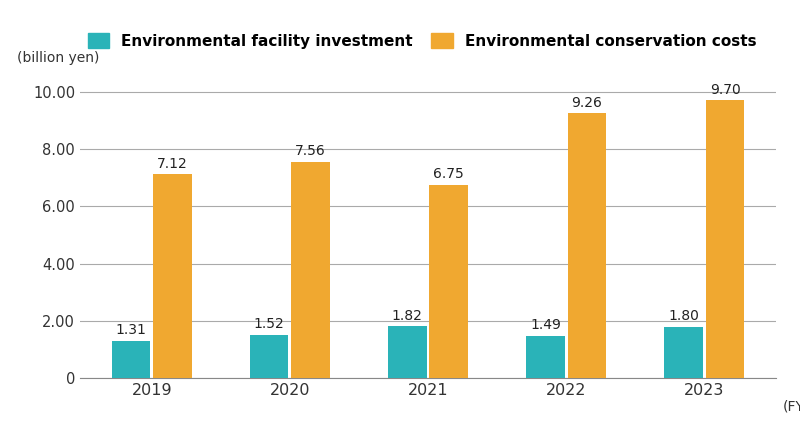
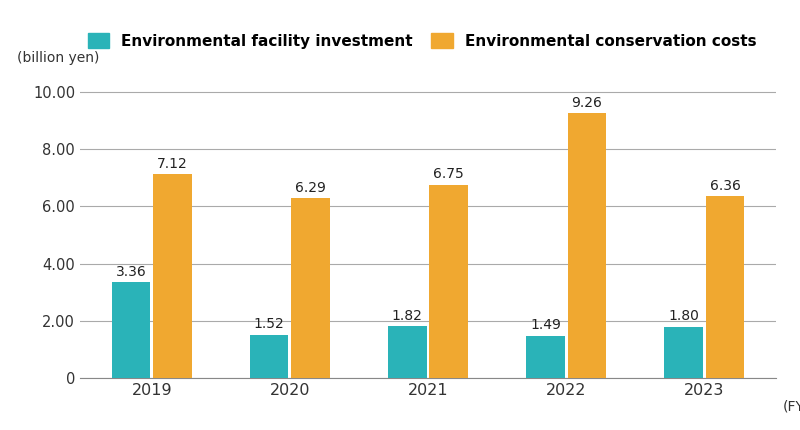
Environmental facility investment/2019: 1.31 -> 3.36
Environmental conservation costs/2020: 7.56 -> 6.29
Environmental conservation costs/2023: 9.70 -> 6.36
